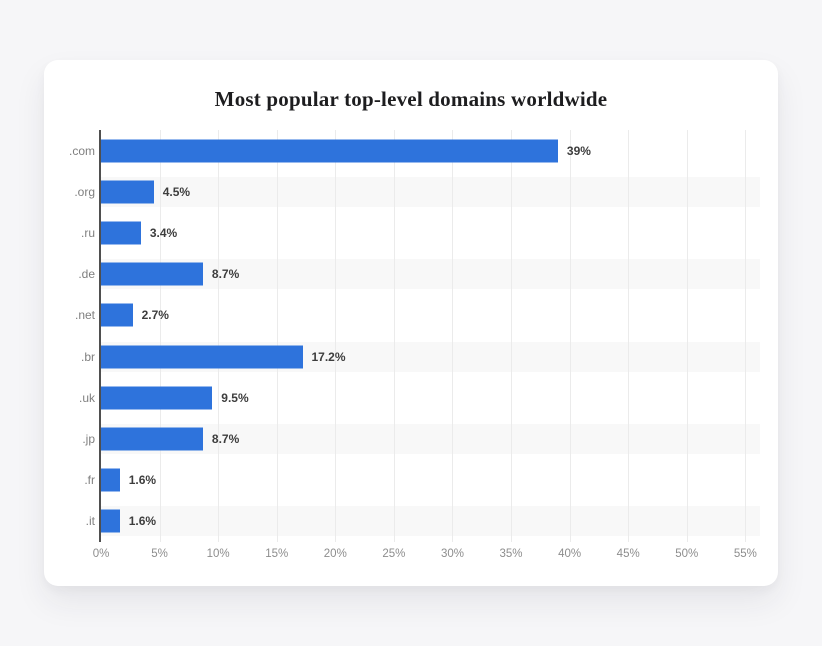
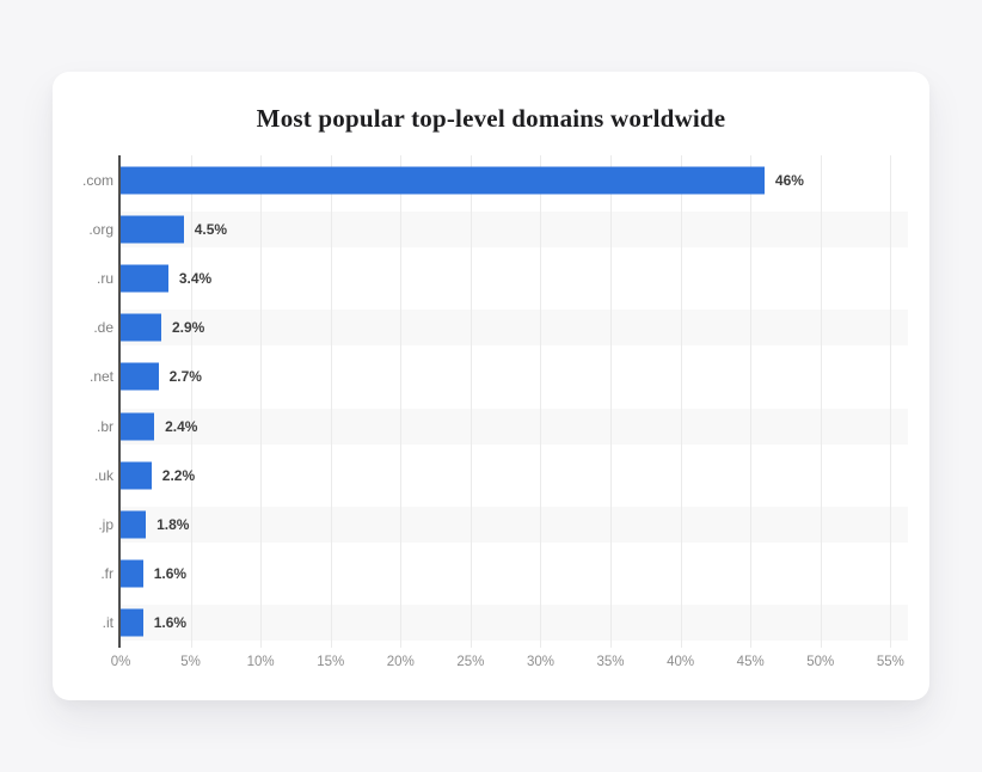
.com: 39% -> 46%
.de: 8.7% -> 2.9%
.br: 17.2% -> 2.4%
.uk: 9.5% -> 2.2%
.jp: 8.7% -> 1.8%
